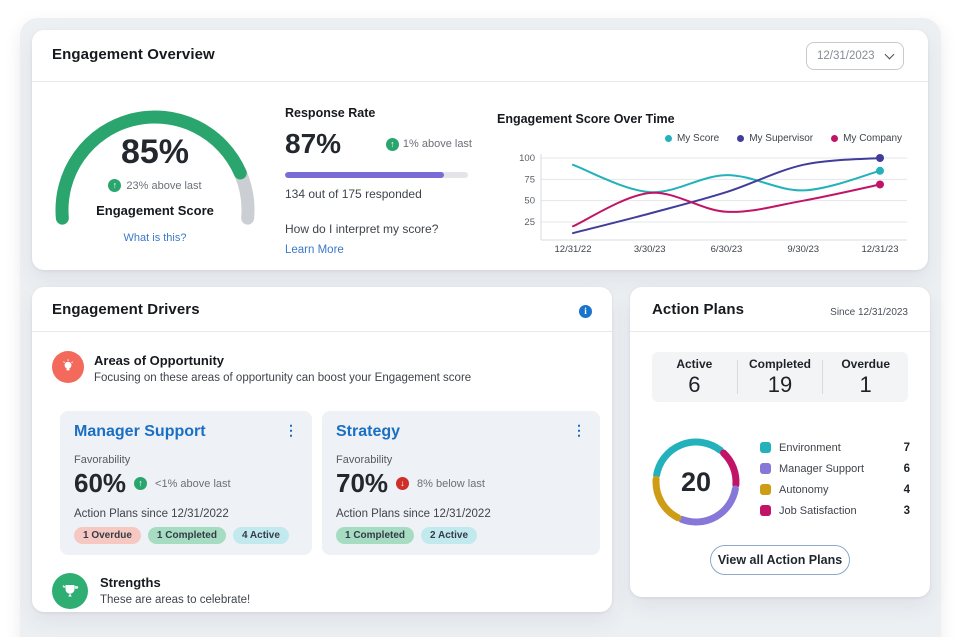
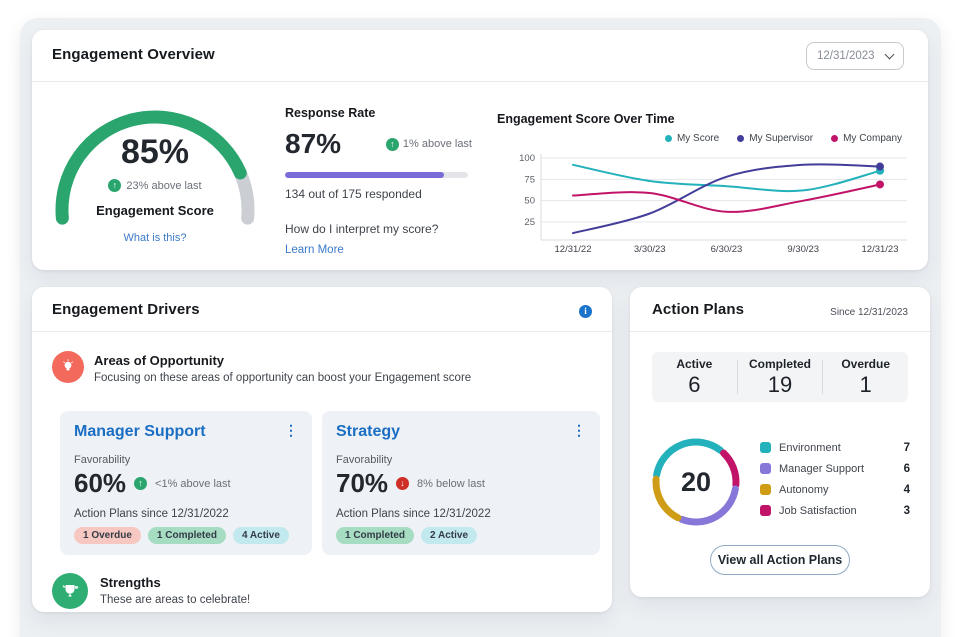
My Company/12/31/22: 20 -> 60
My Score/3/30/23: 60 -> 70
My Score/6/30/23: 80 -> 70
My Supervisor/6/30/23: 60 -> 80
My Supervisor/12/31/23: 100 -> 90
